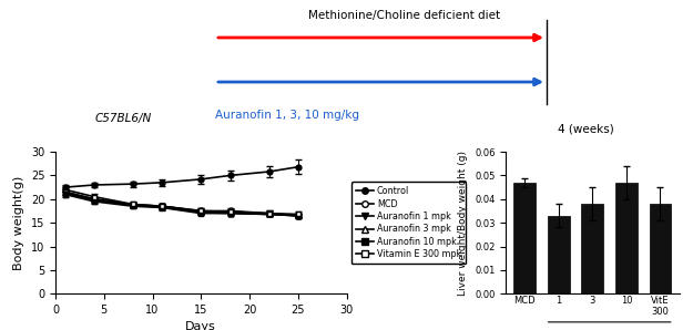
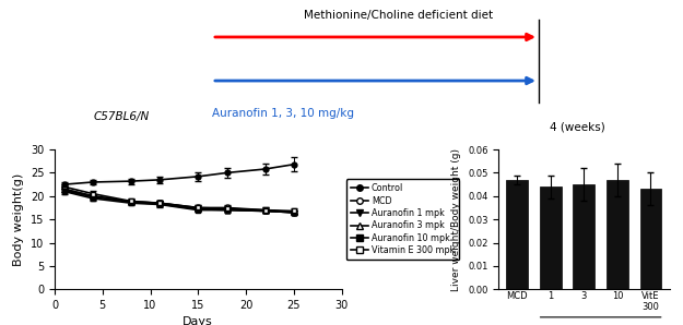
1: 0.033 -> 0.044
3: 0.038 -> 0.045
VitE 300: 0.038 -> 0.043
